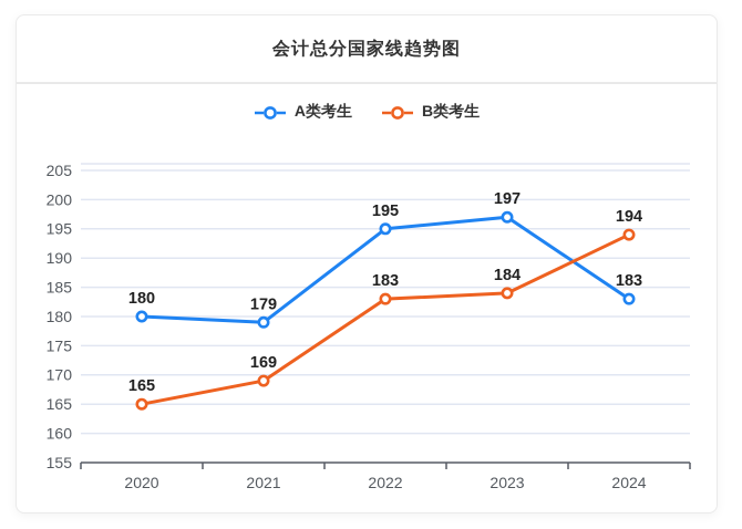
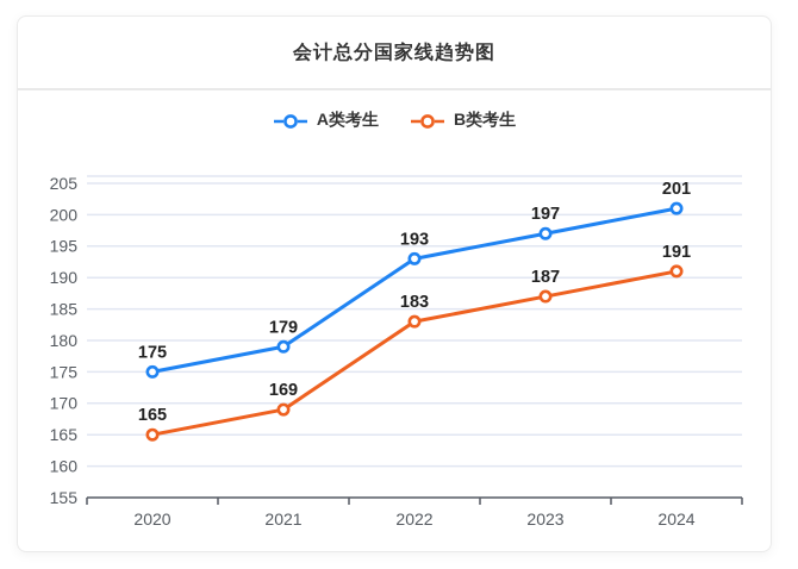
A类考生/2020: 180 -> 175
A类考生/2022: 195 -> 193
B类考生/2023: 184 -> 187
A类考生/2024: 183 -> 201
B类考生/2024: 194 -> 191
